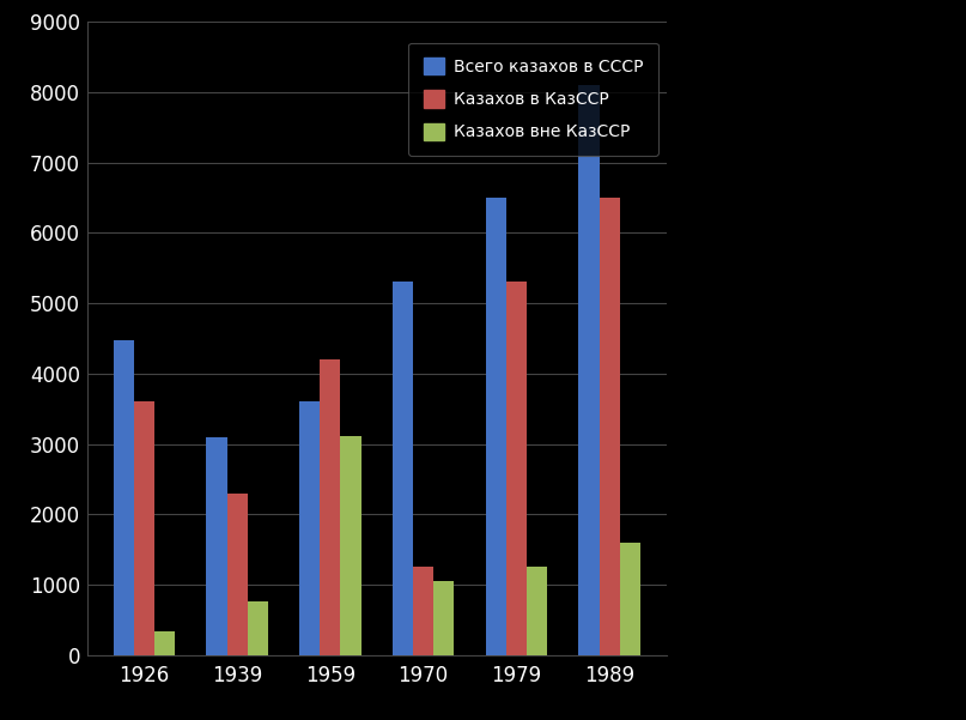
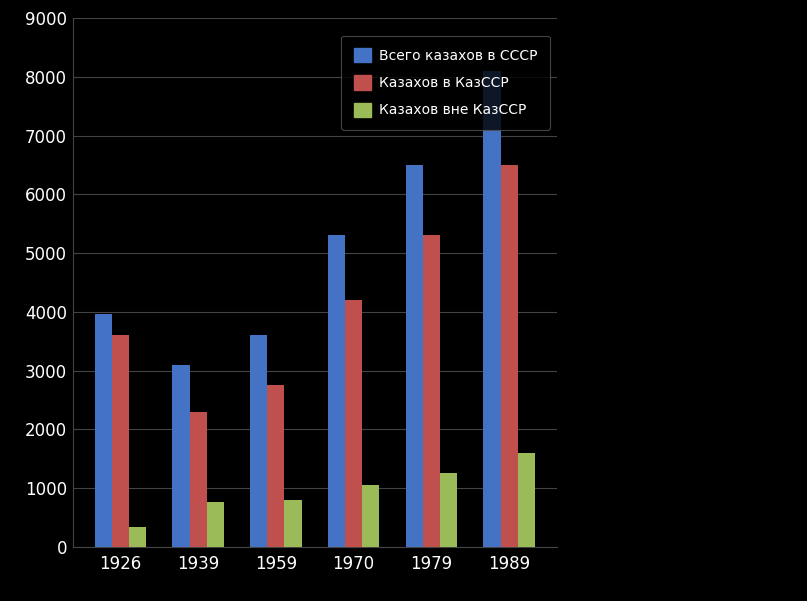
Всего казахов в СССР/1926: 4480 -> 3960
Казахов в КазССР/1959: 4200 -> 2760
Казахов вне КазССР/1959: 3120 -> 800
Казахов в КазССР/1970: 1260 -> 4200
